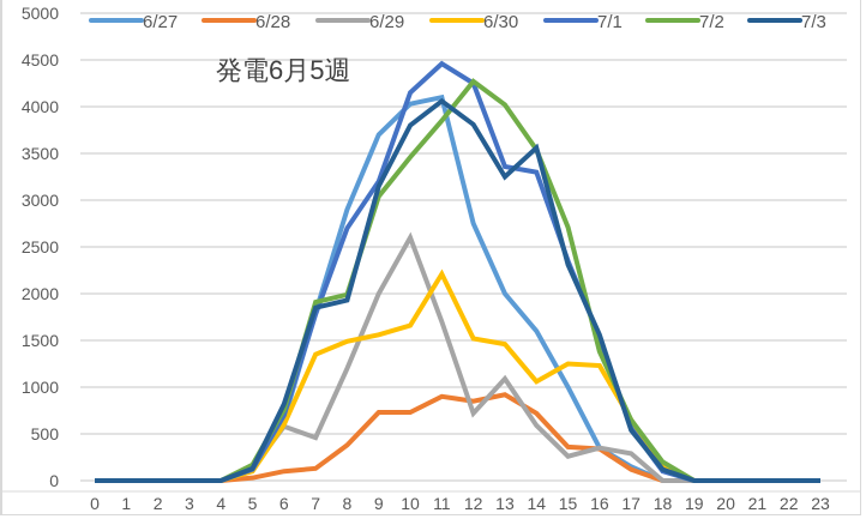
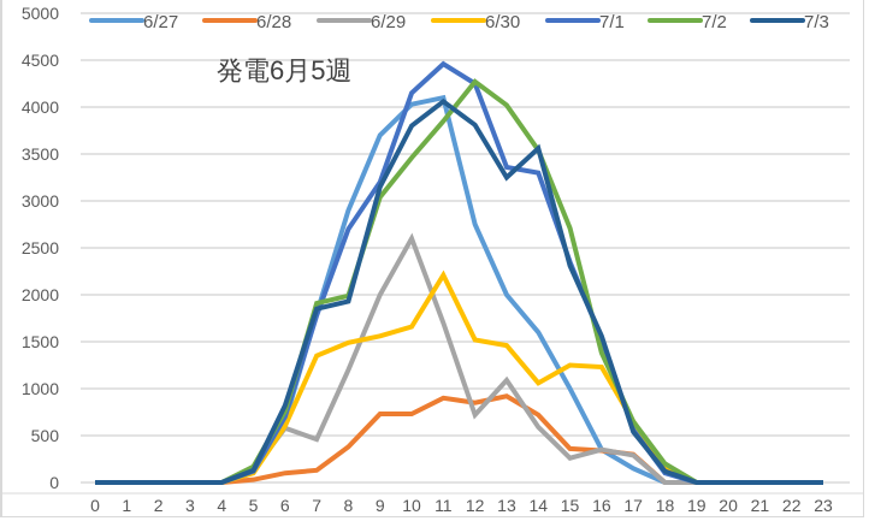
6/28/17: 100 -> 300
